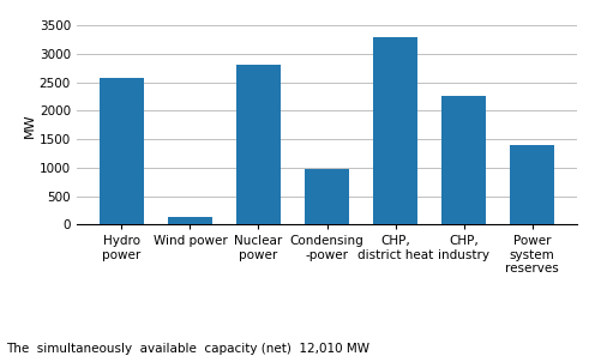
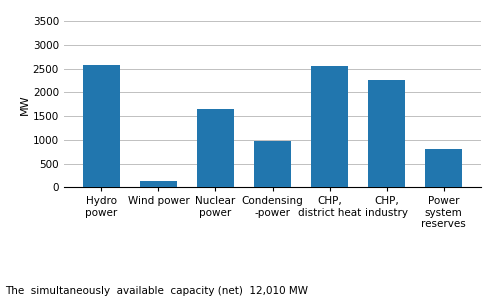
Nuclear power: 2810 -> 1650
CHP, district heat: 3300 -> 2550
Power system reserves: 1400 -> 800
